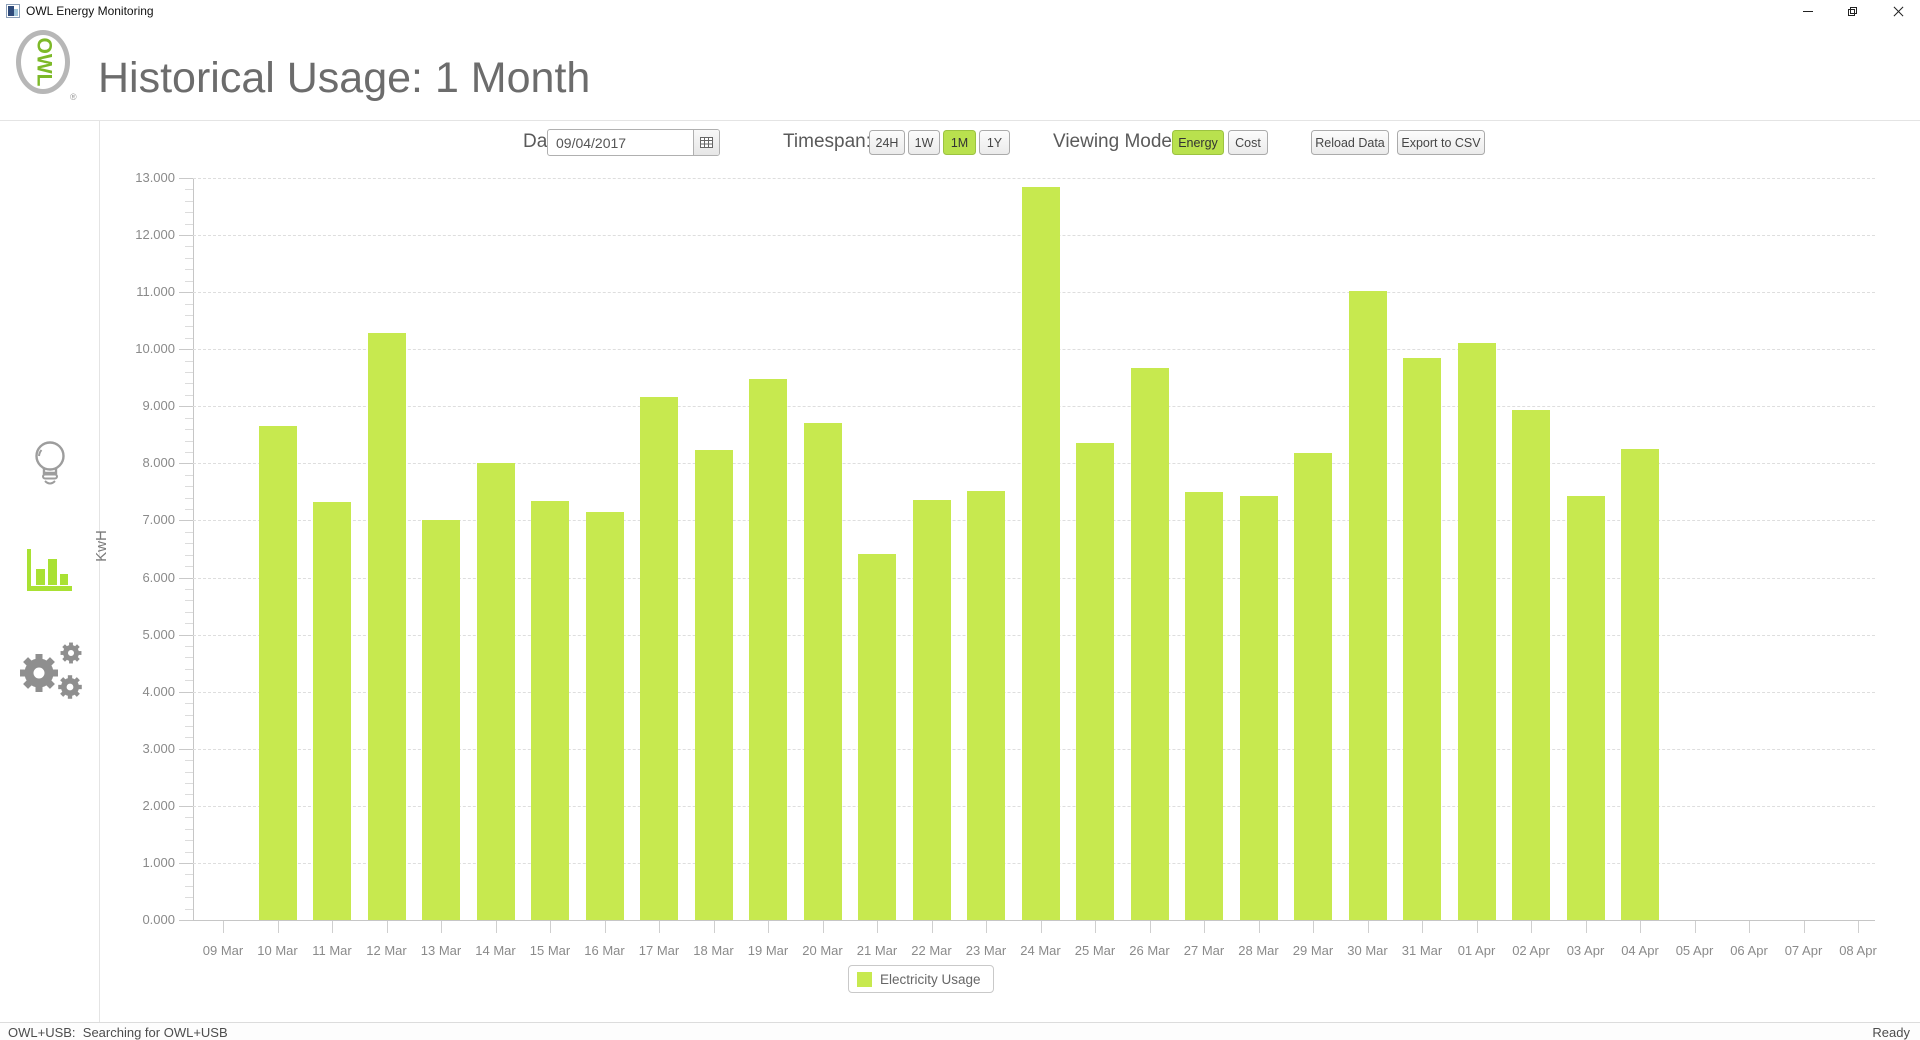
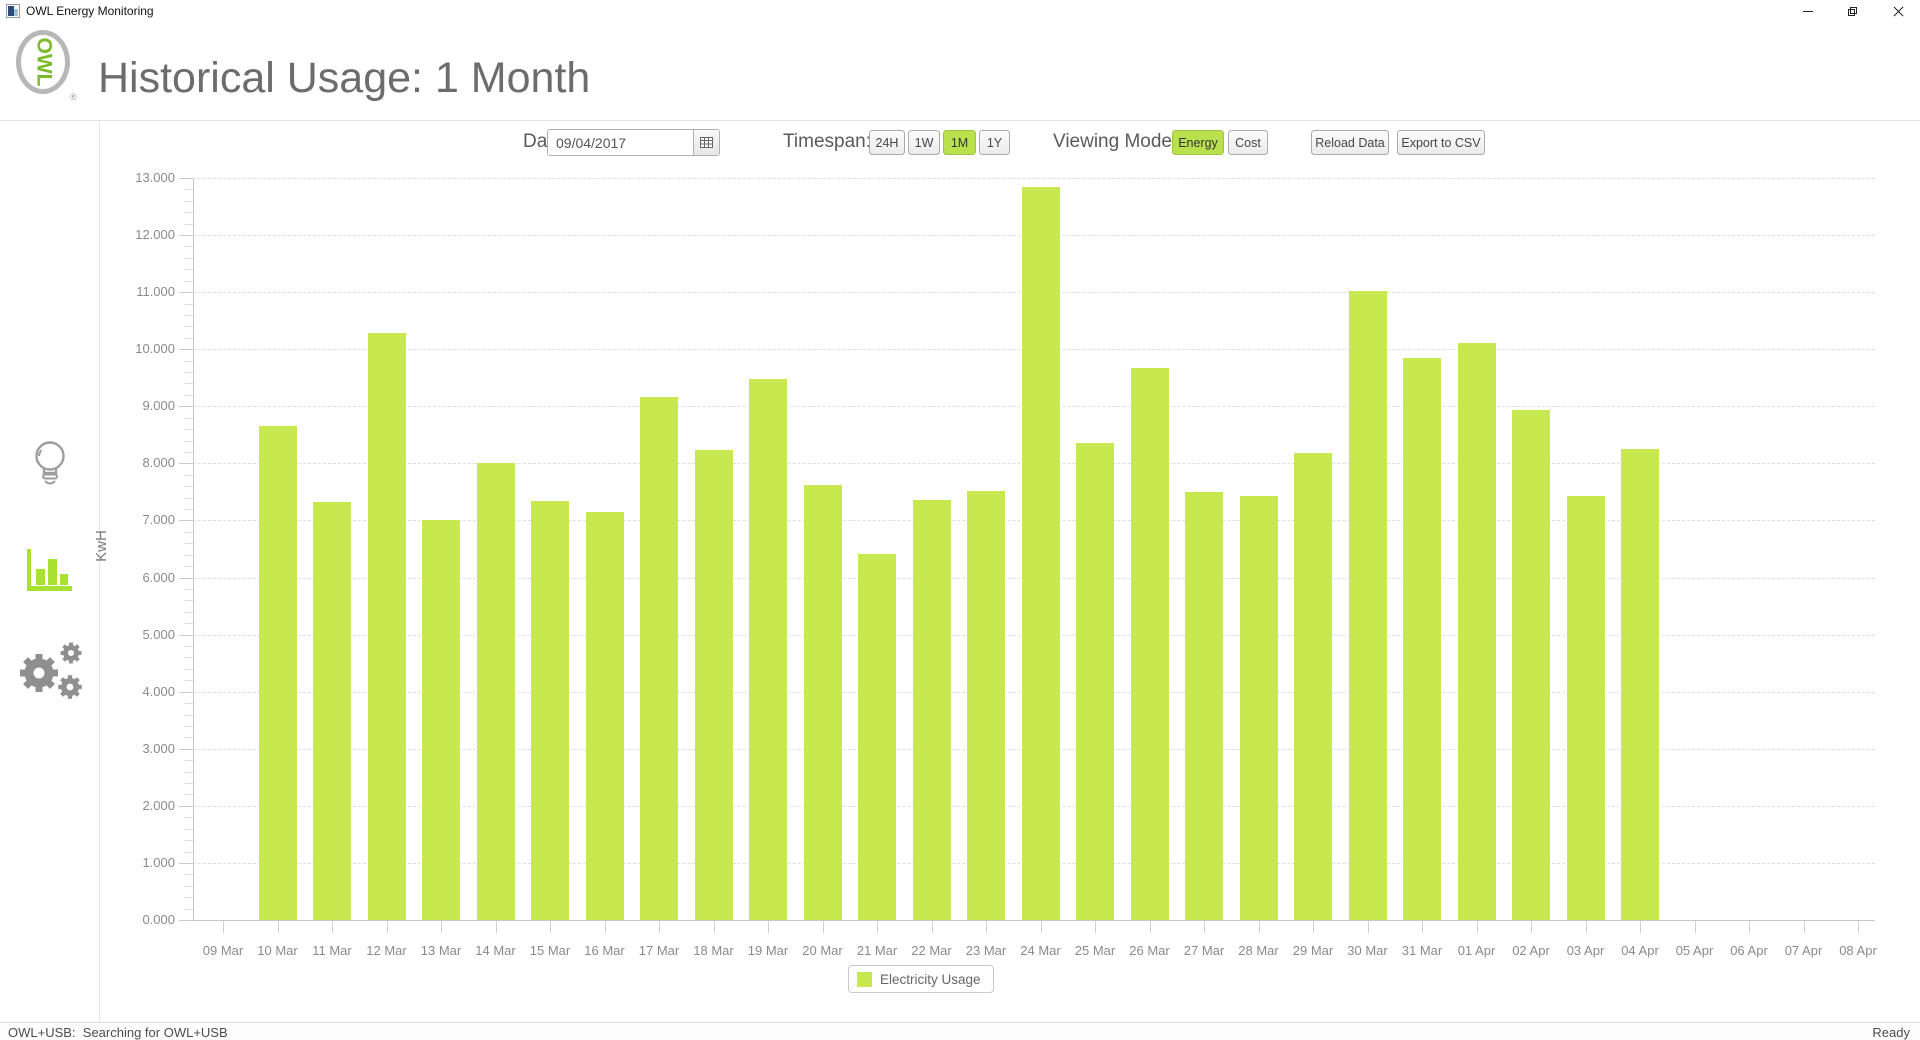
20 Mar: 8700 -> 7600
